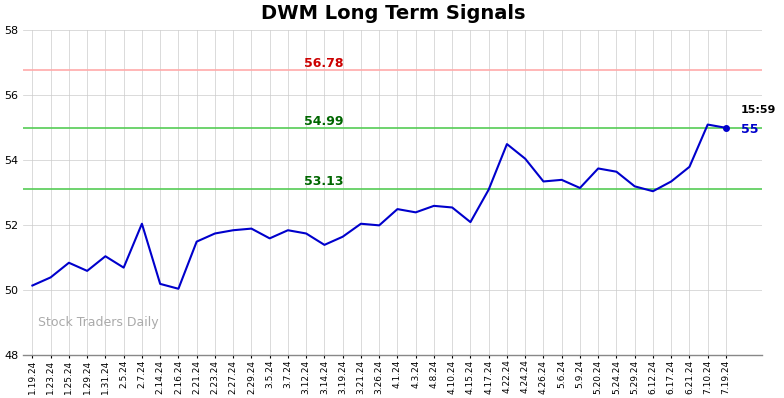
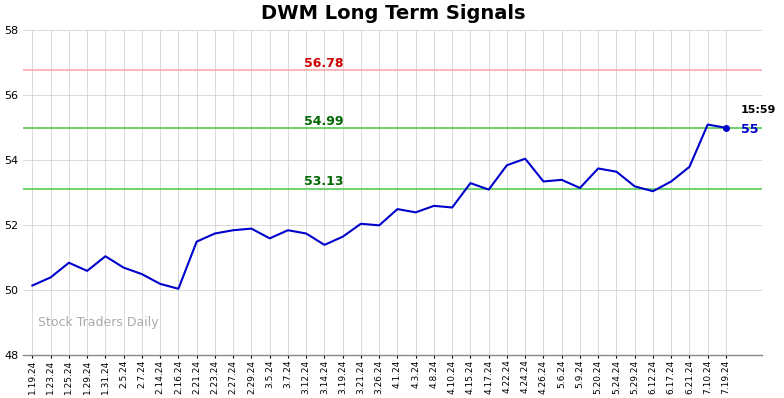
2.7.24: 52.05 -> 50.50
4.15.24: 52.10 -> 53.30
4.22.24: 54.50 -> 53.85
